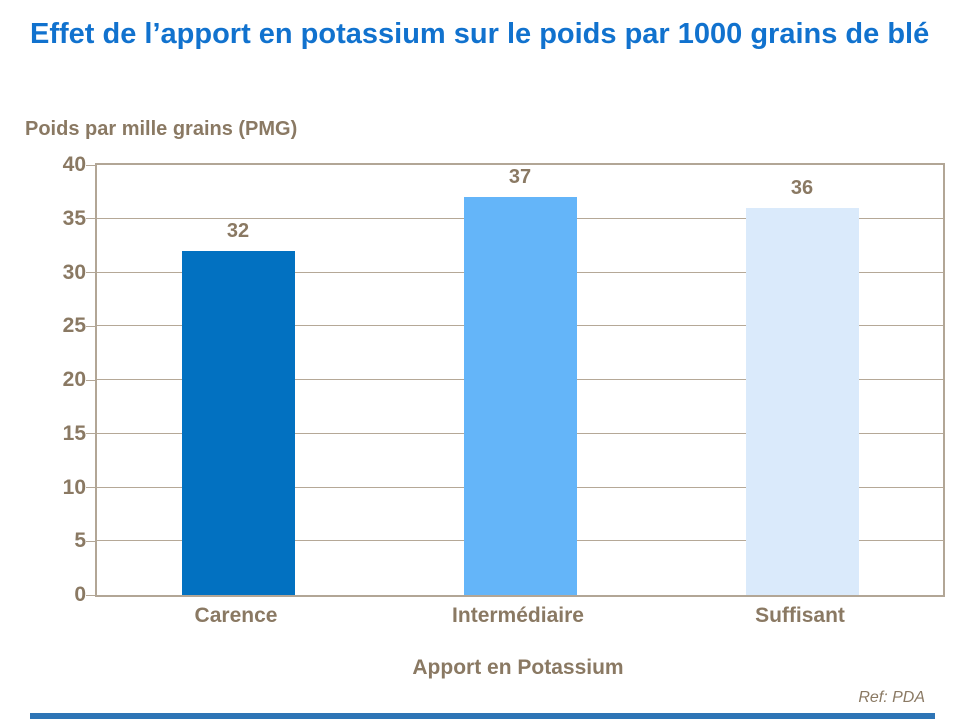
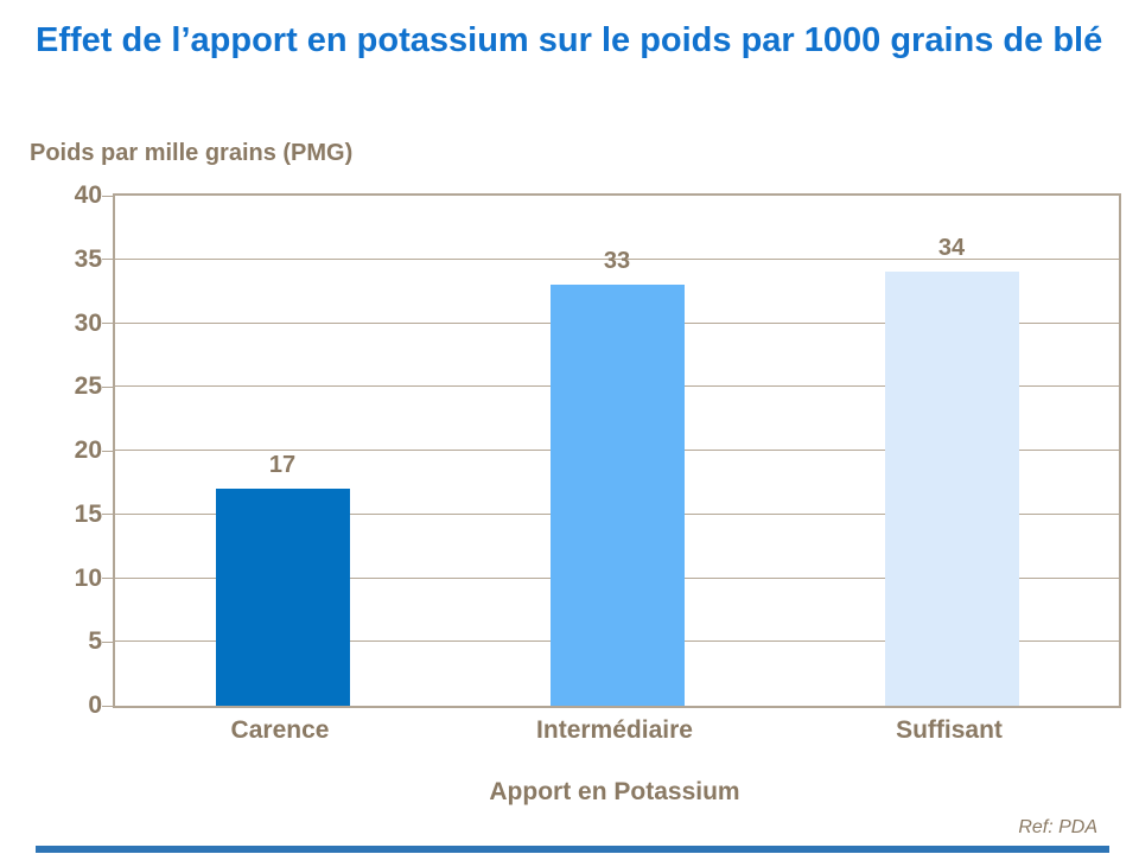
Carence: 32 -> 17
Intermédiaire: 37 -> 33
Suffisant: 36 -> 34
